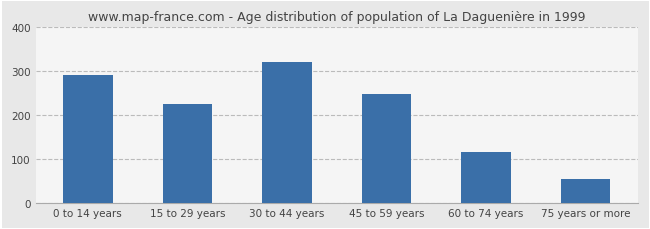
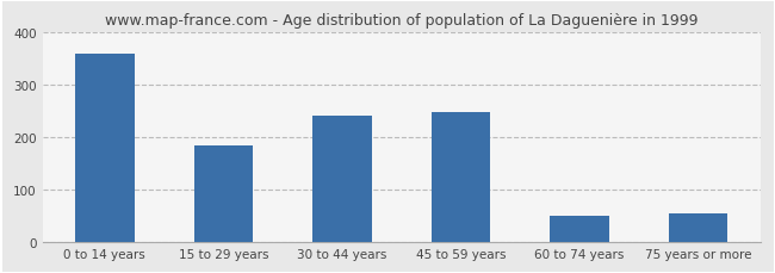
0 to 14 years: 290 -> 360
15 to 29 years: 225 -> 185
30 to 44 years: 320 -> 240
60 to 74 years: 115 -> 50
